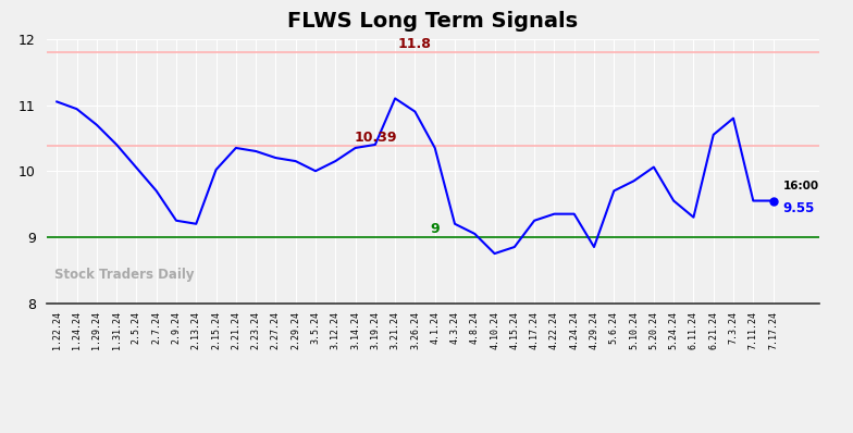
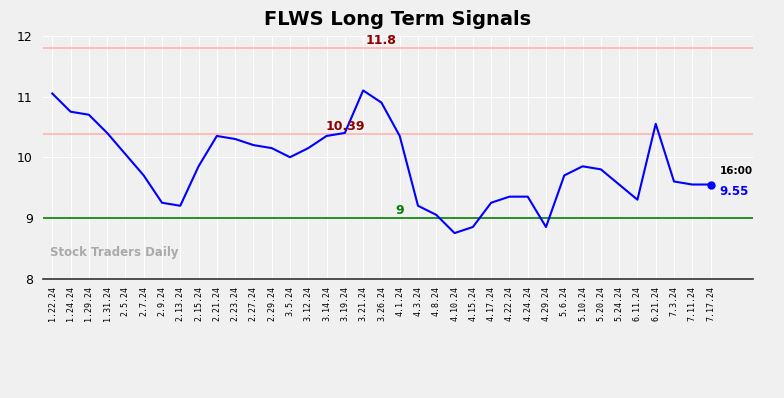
1.24.24: 10.94 -> 10.75
2.15.24: 10.02 -> 9.85
5.20.24: 10.06 -> 9.80
7.3.24: 10.80 -> 9.60
